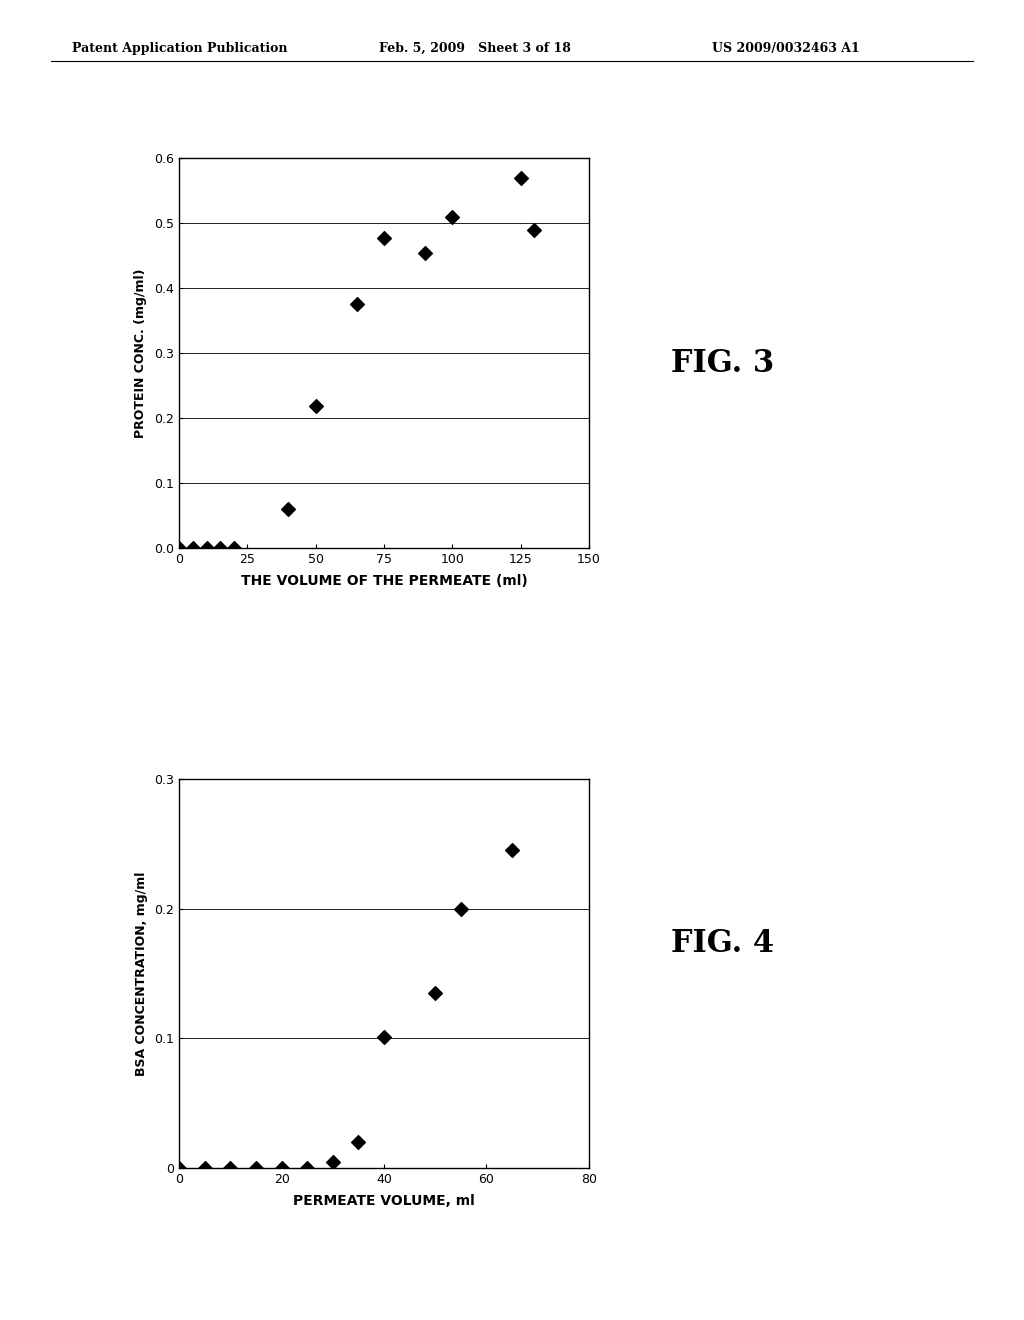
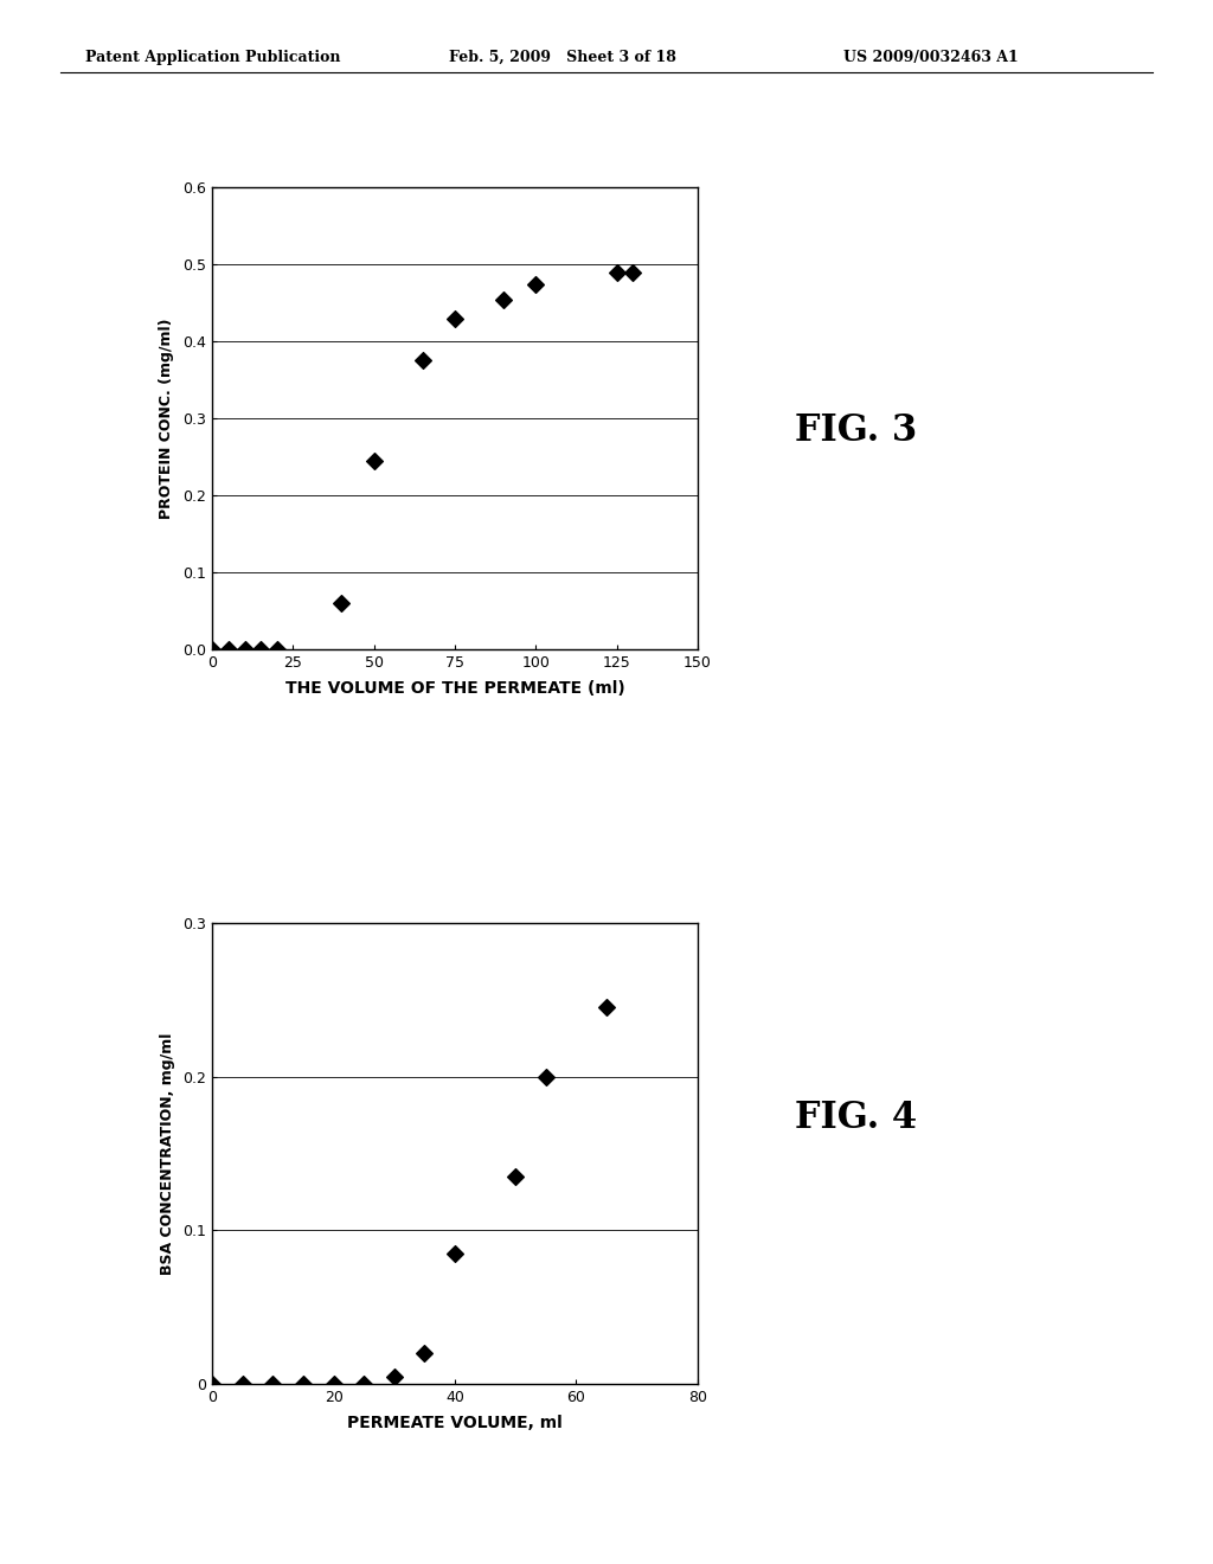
50: 0.218 -> 0.245
75: 0.478 -> 0.430
100: 0.510 -> 0.475
125: 0.570 -> 0.490
40: 0.101 -> 0.085
